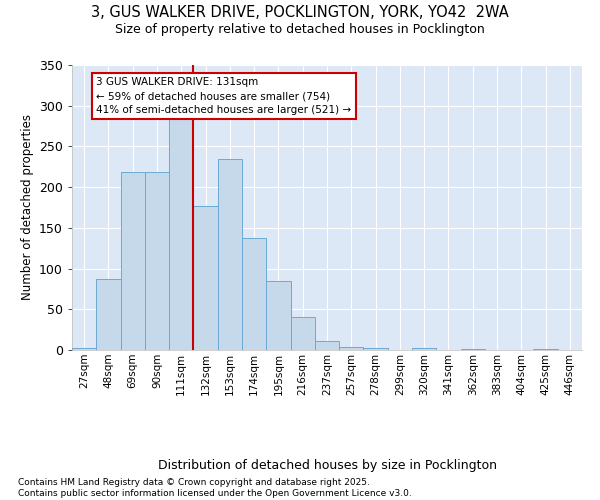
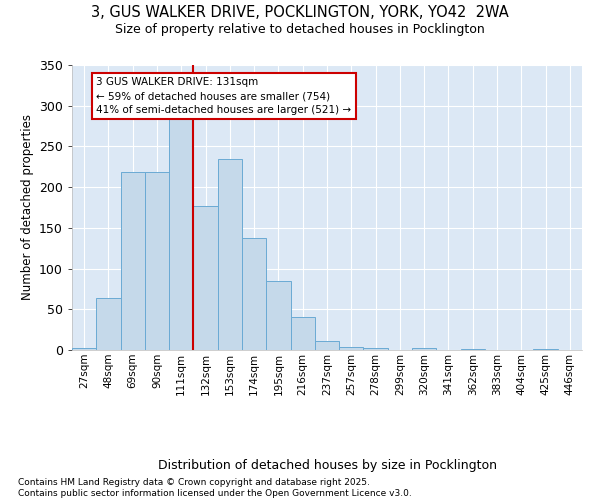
48sqm: 87 -> 64
